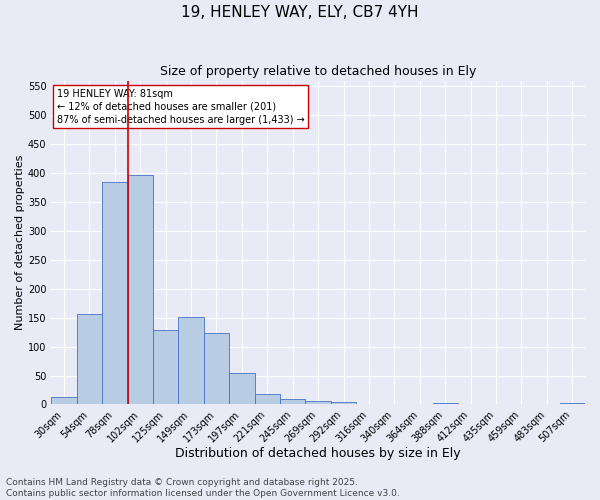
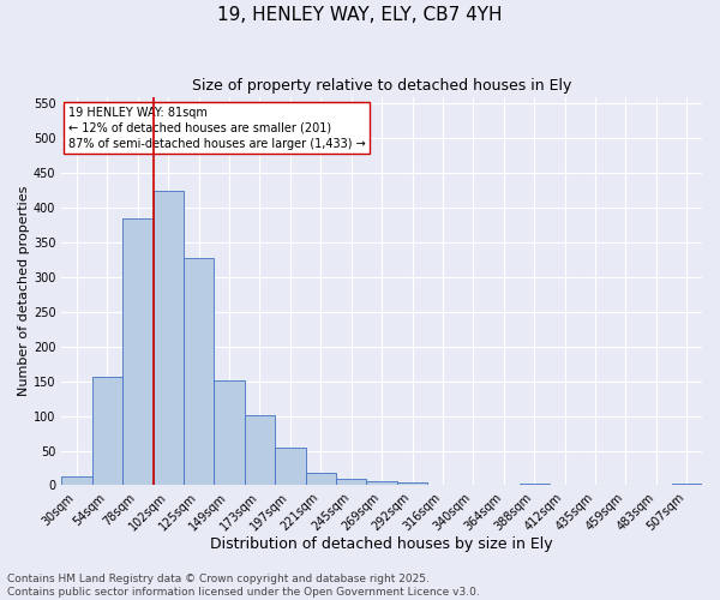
102sqm: 396 -> 425
125sqm: 128 -> 328
173sqm: 124 -> 101
